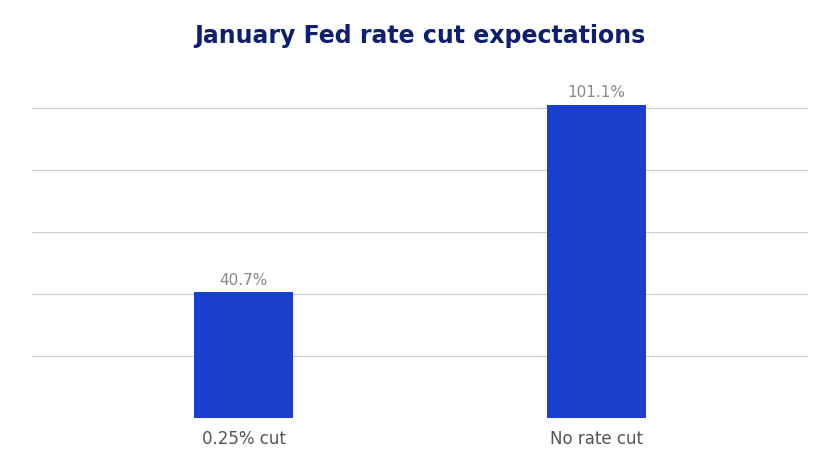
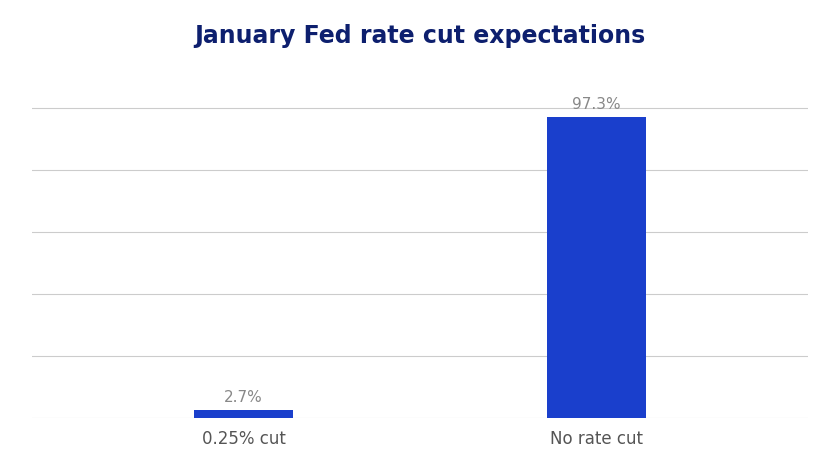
0.25% cut: 40.7% -> 2.7%
No rate cut: 101.1% -> 97.3%
